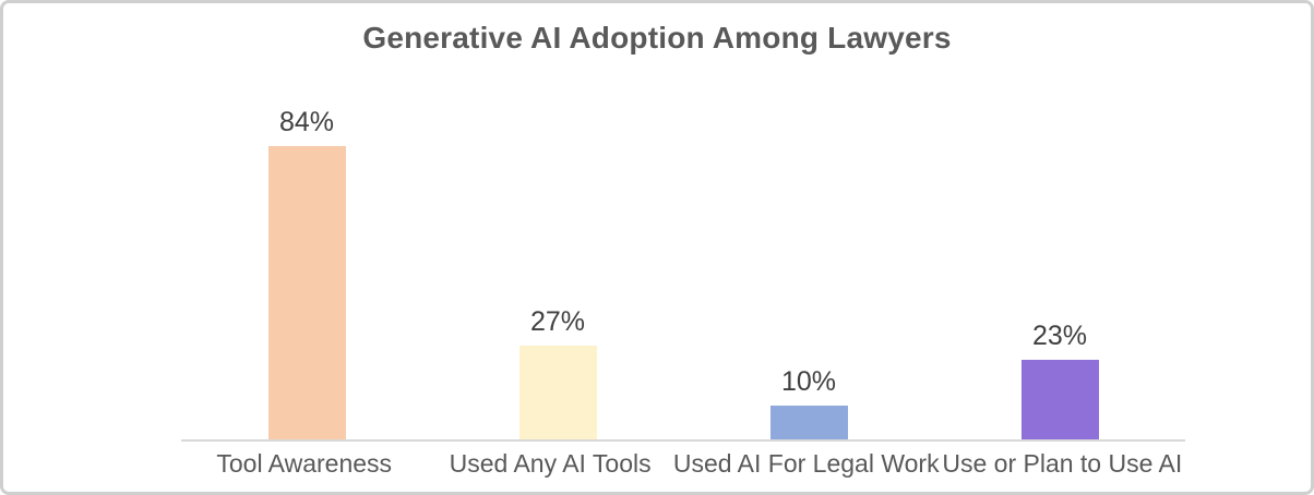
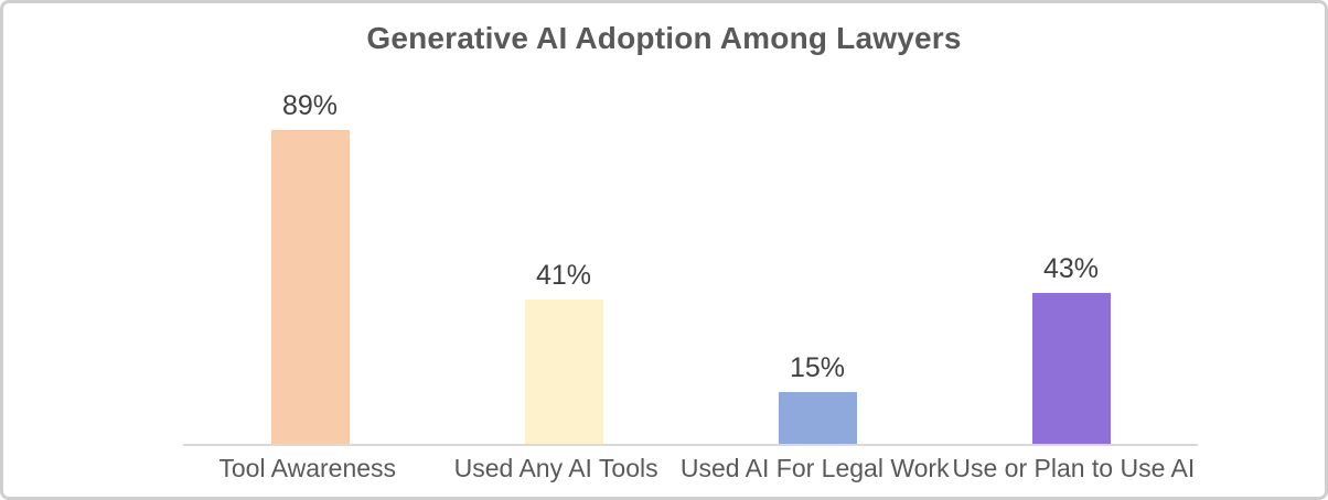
Tool Awareness: 84% -> 89%
Used Any AI Tools: 27% -> 41%
Used AI For Legal Work: 10% -> 15%
Use or Plan to Use AI: 23% -> 43%
